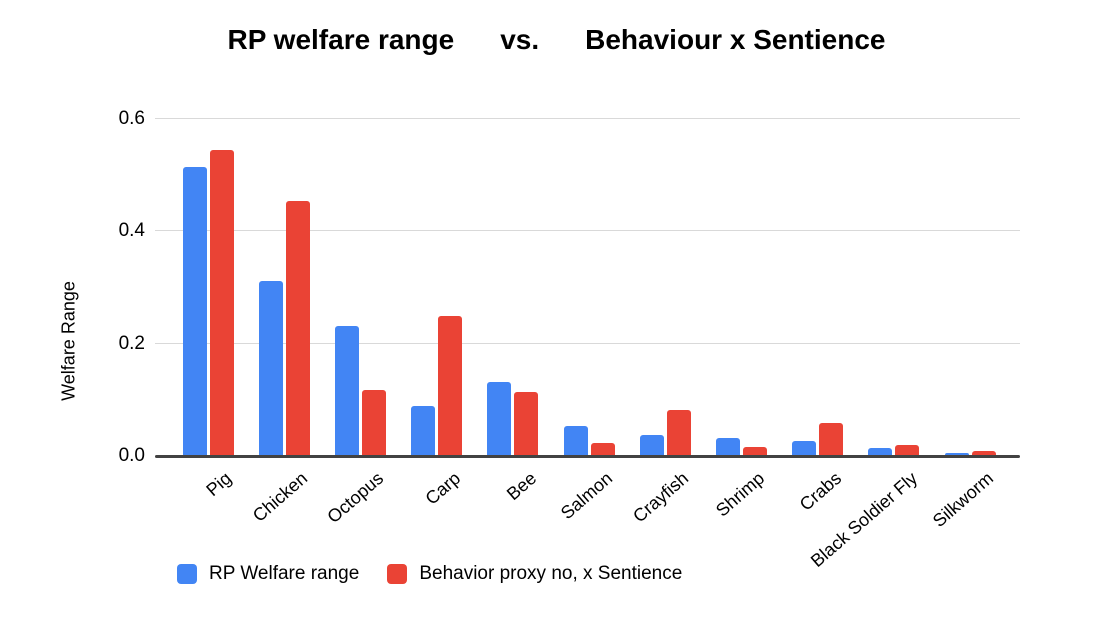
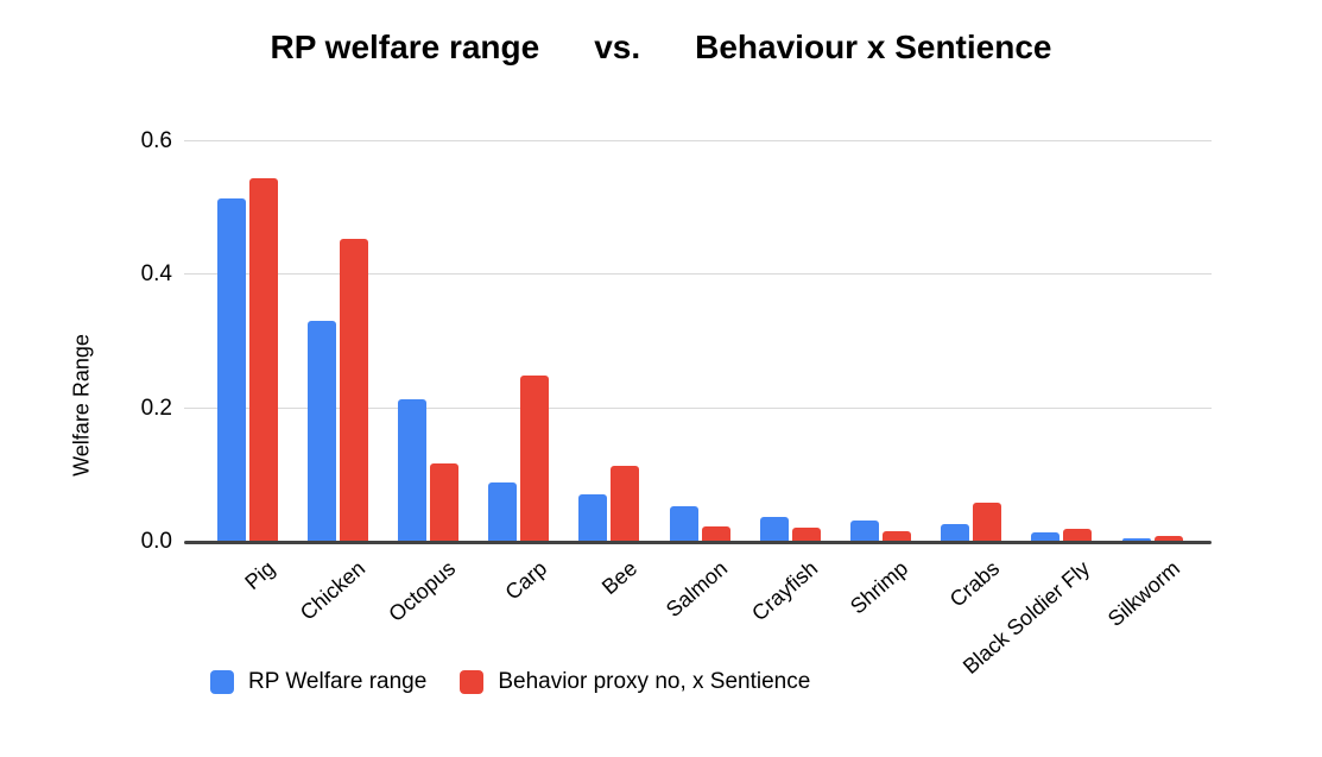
RP Welfare range/Chicken: 0.31 -> 0.33
RP Welfare range/Octopus: 0.23 -> 0.21
RP Welfare range/Bee: 0.13 -> 0.07
Behavior proxy no, x Sentience/Crayfish: 0.08 -> 0.02
